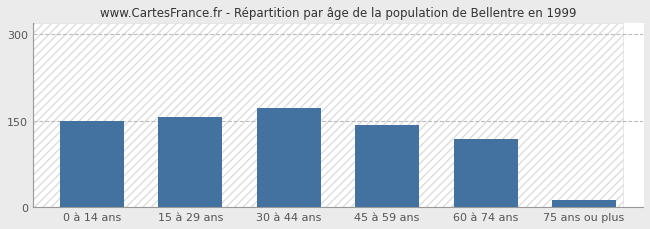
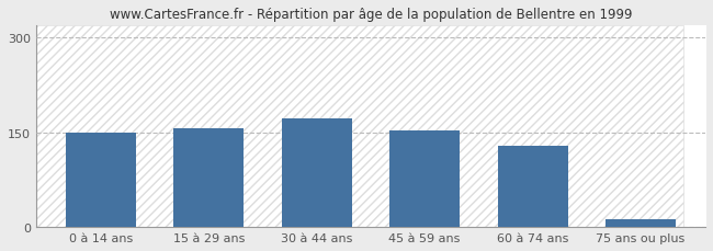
45 à 59 ans: 142 -> 153
60 à 74 ans: 118 -> 128
